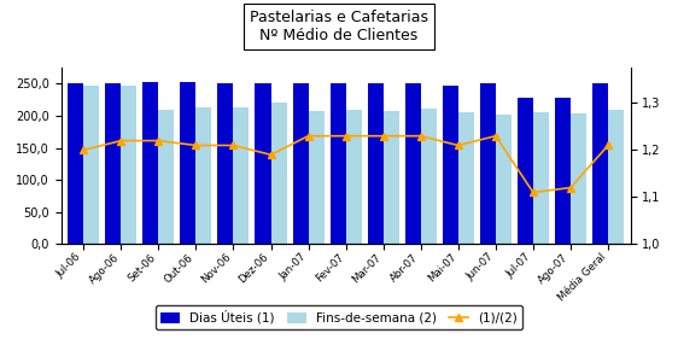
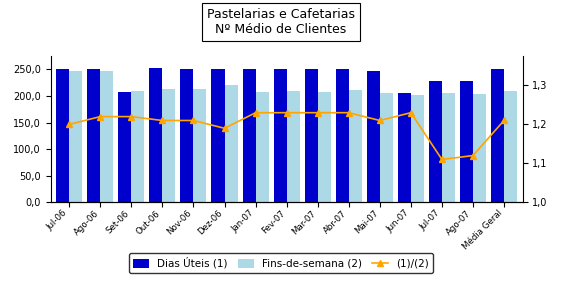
Dias Úteis (1)/Set-06: 252 -> 208
Dias Úteis (1)/Jun-07: 250 -> 206
